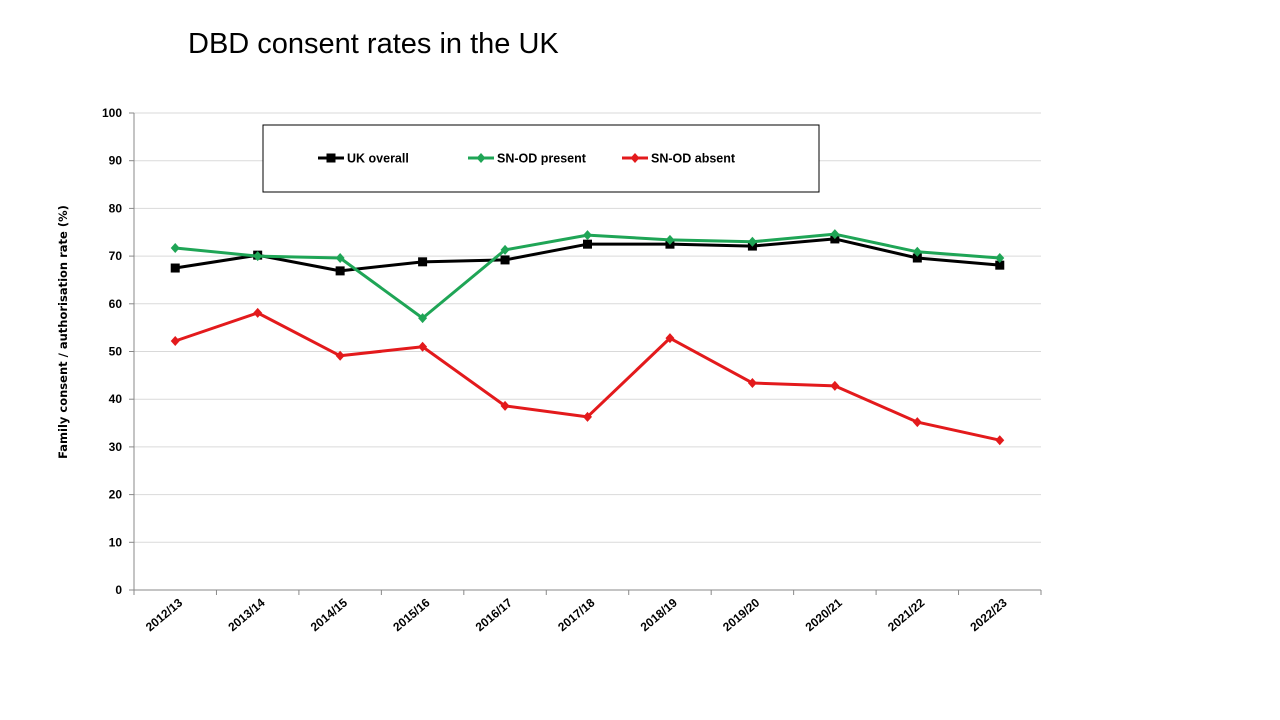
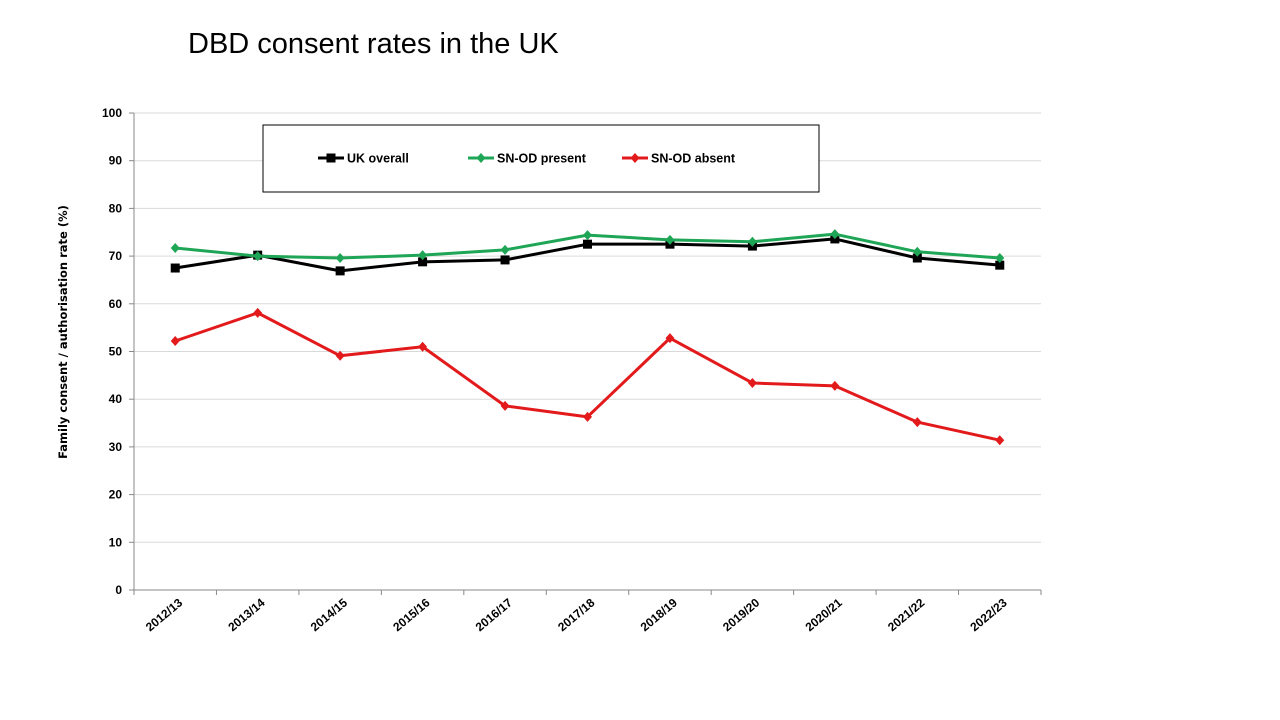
SN-OD present/2015/16: 57 -> 70
